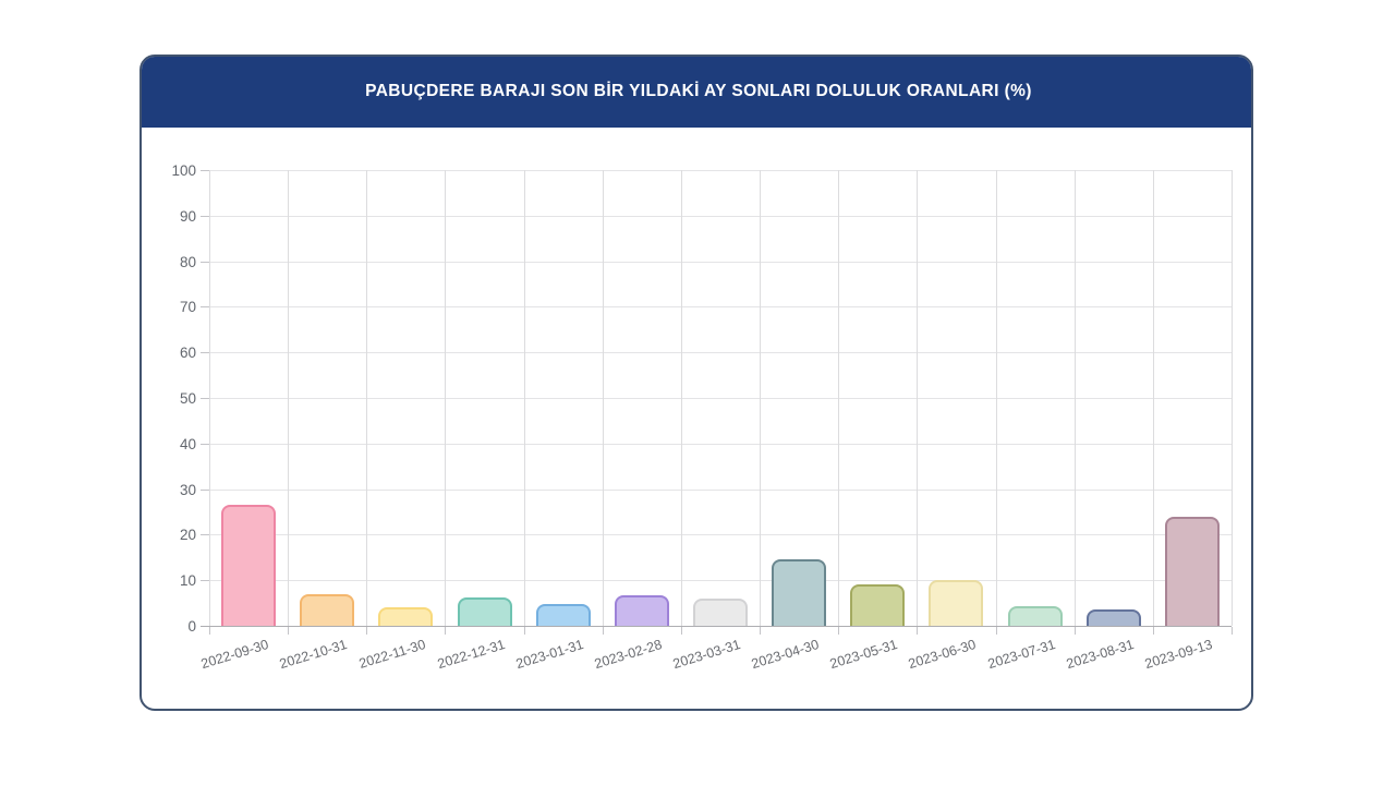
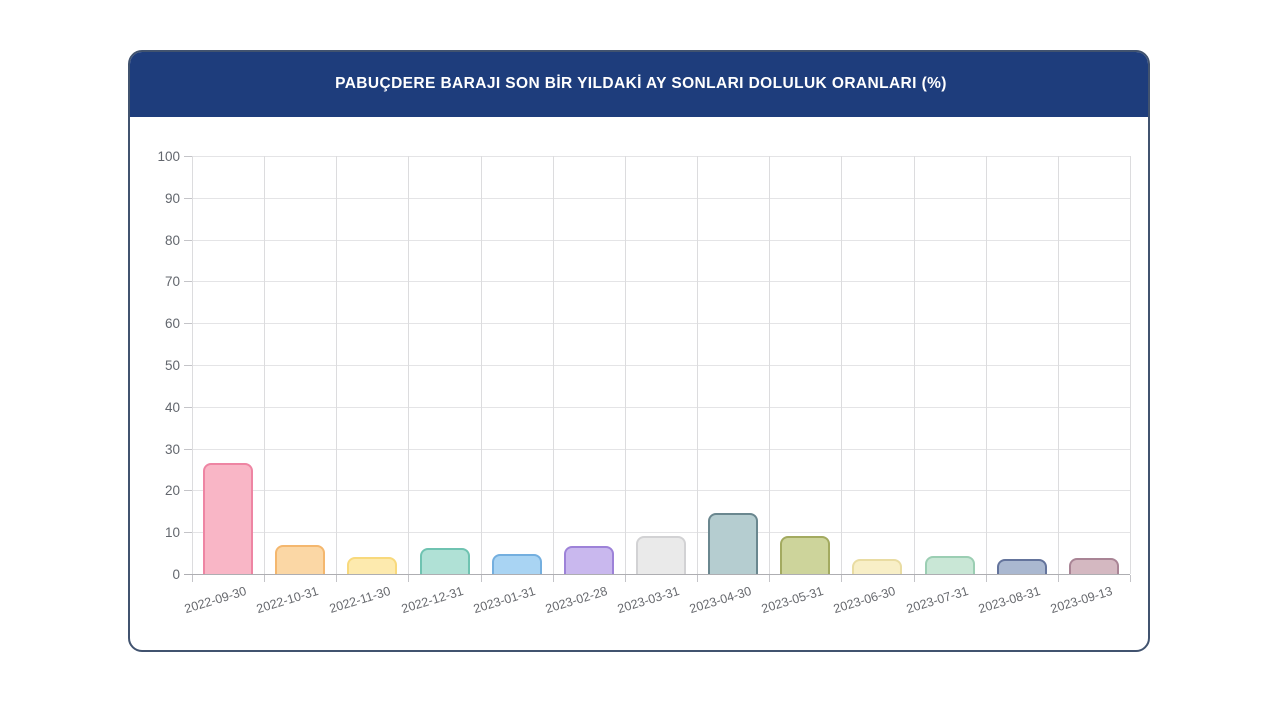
2023-03-31: 6 -> 9
2023-06-30: 10 -> 4
2023-09-13: 24 -> 4
